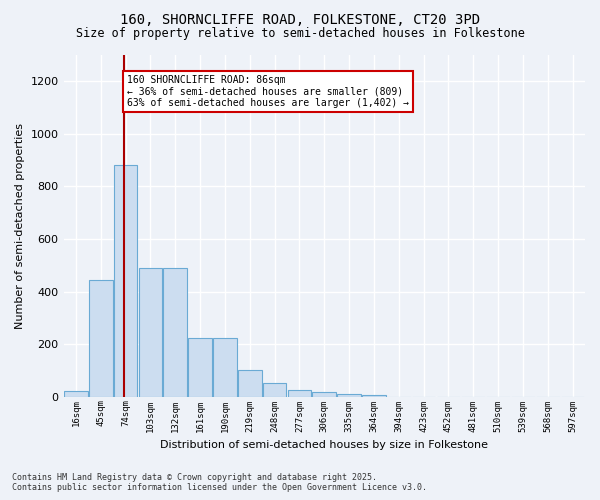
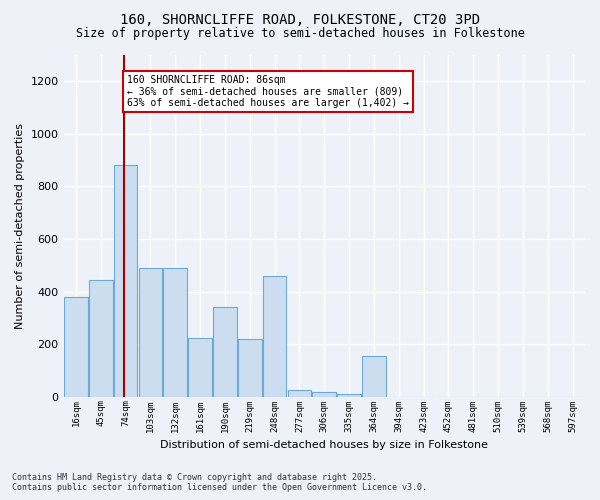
16sqm: 22 -> 380
190sqm: 225 -> 340
219sqm: 103 -> 220
248sqm: 50 -> 460
364sqm: 5 -> 155
